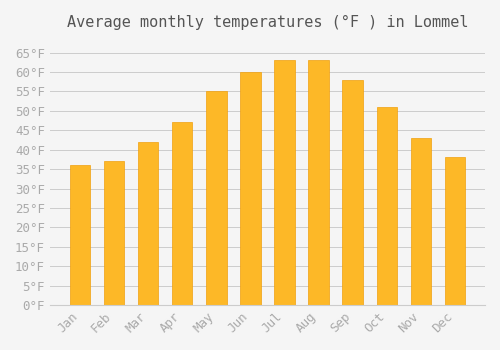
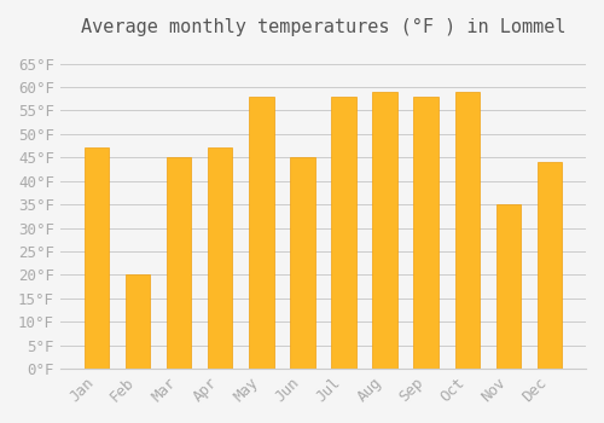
Jan: 36°F -> 47°F
Feb: 37°F -> 20°F
Mar: 42°F -> 45°F
May: 55°F -> 58°F
Jun: 60°F -> 45°F
Jul: 63°F -> 58°F
Aug: 63°F -> 59°F
Oct: 51°F -> 59°F
Nov: 43°F -> 35°F
Dec: 38°F -> 44°F
